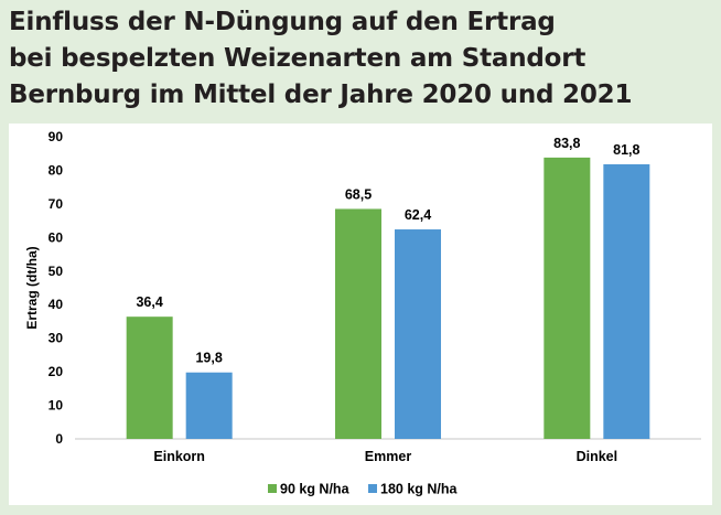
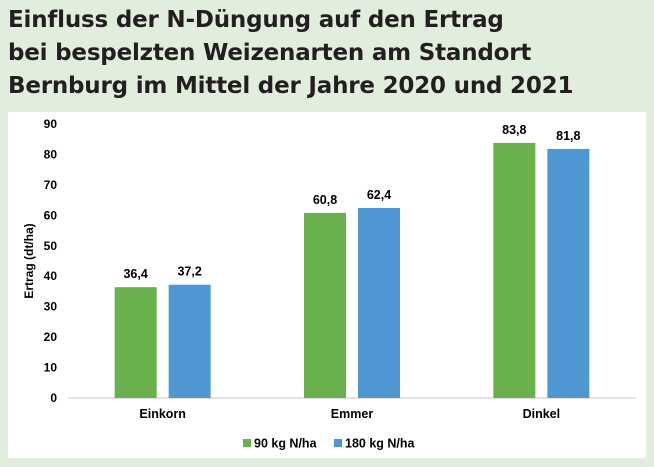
180 kg N/ha/Einkorn: 19,8 -> 37,2
90 kg N/ha/Emmer: 68,5 -> 60,8
